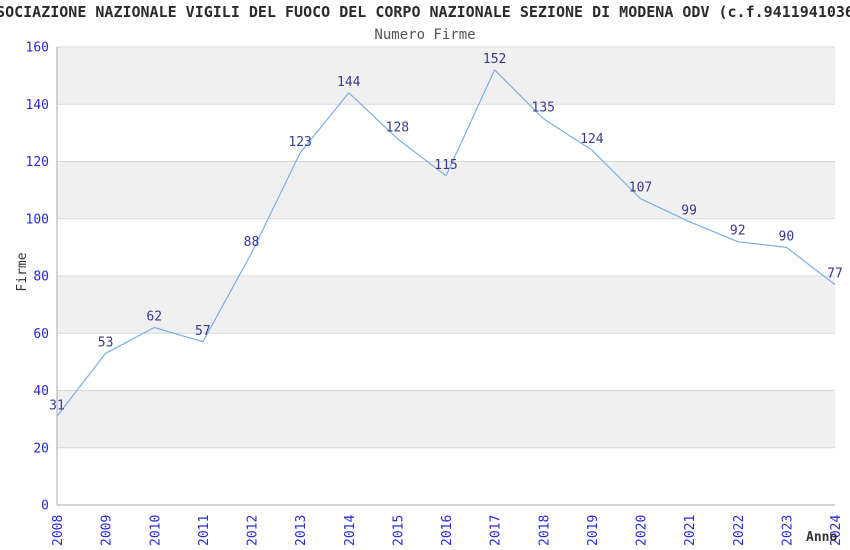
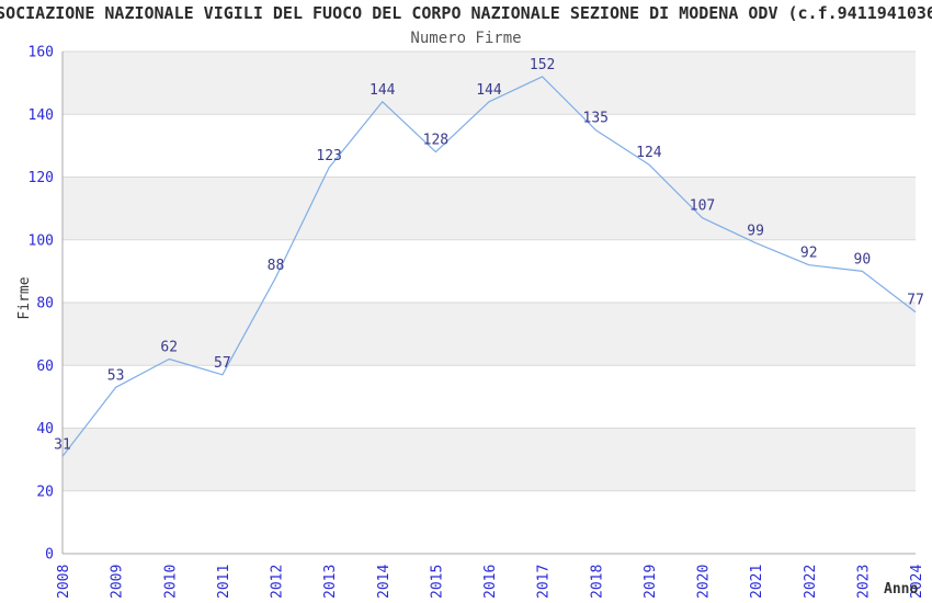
2016: 115 -> 144
